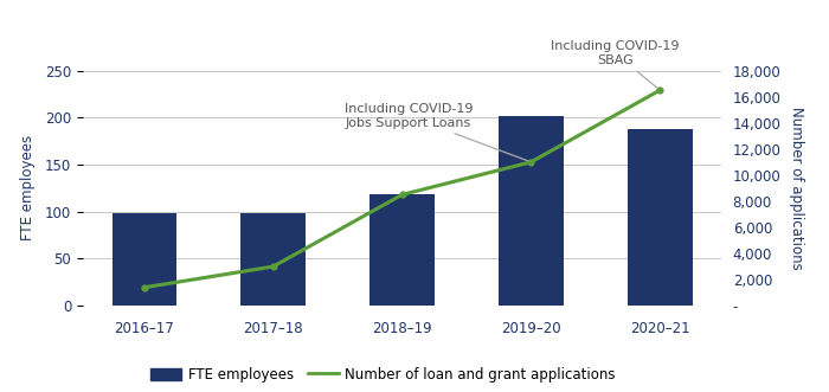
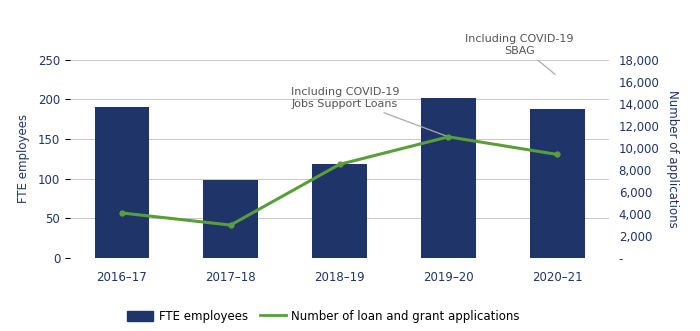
FTE employees/2016–17: 98 -> 190
Number of loan and grant applications/2016–17: 1,400 -> 4,100
Number of loan and grant applications/2020–21: 16,500 -> 9,400
